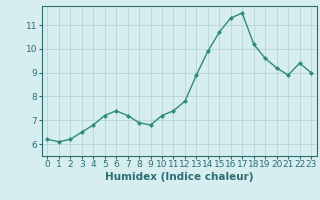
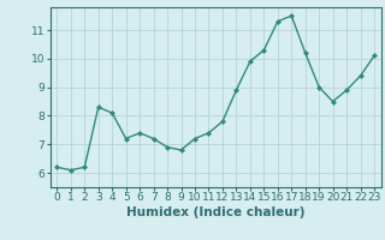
3: 6.5 -> 8.3
4: 6.8 -> 8.1
15: 10.7 -> 10.3
19: 9.6 -> 9.0
20: 9.2 -> 8.5
23: 9.0 -> 10.1
